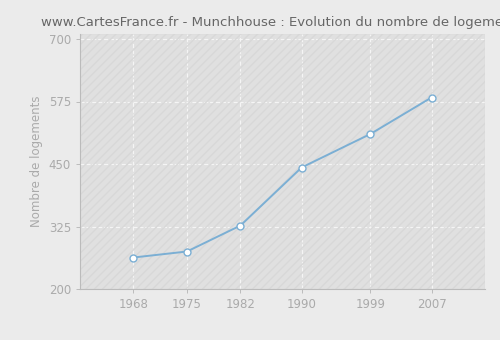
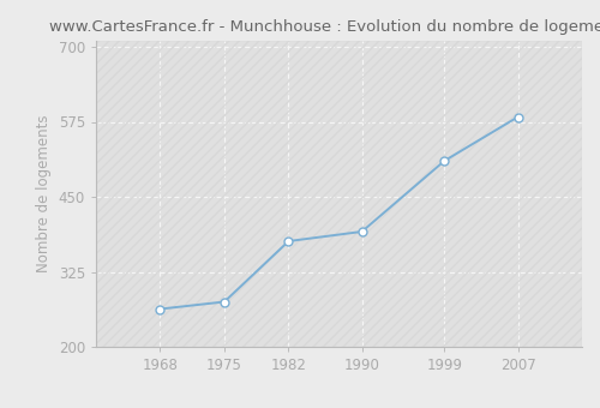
1982: 327 -> 376
1990: 443 -> 392
